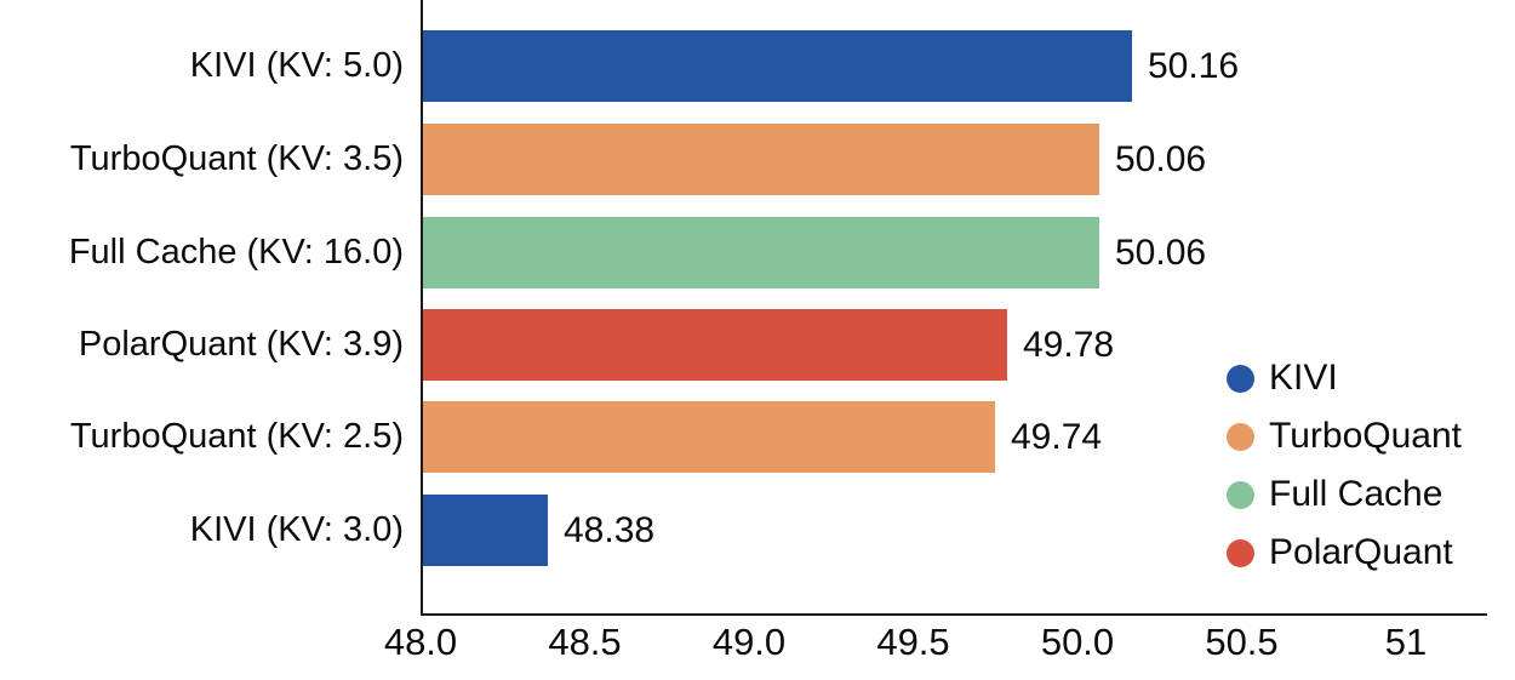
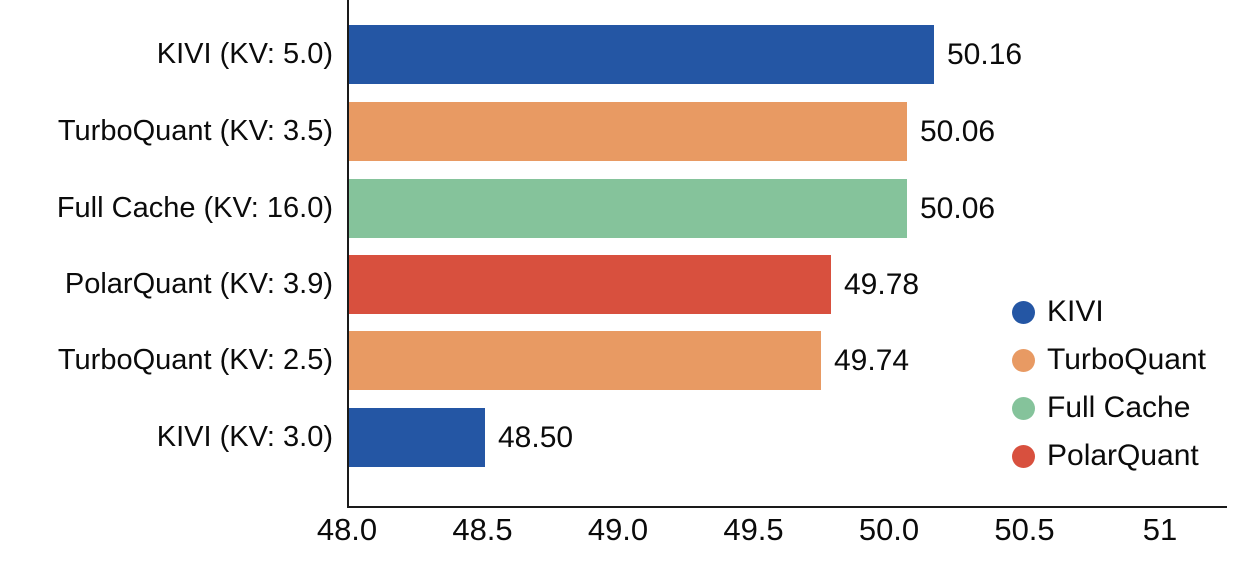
KIVI (KV: 3.0): 48.38 -> 48.50
